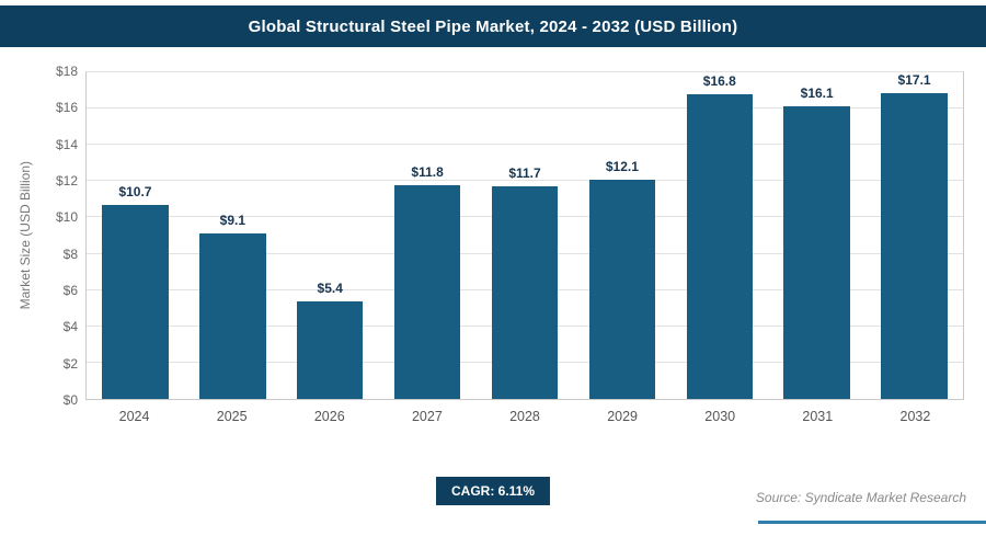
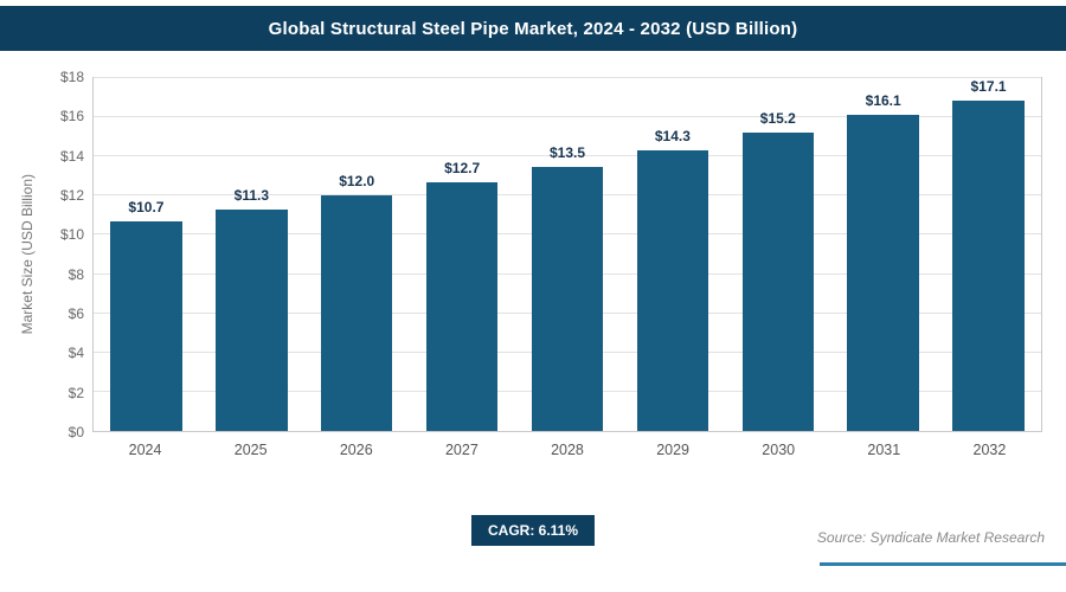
2025: $9.1 -> $11.3
2026: $5.4 -> $12.0
2027: $11.8 -> $12.7
2028: $11.7 -> $13.5
2029: $12.1 -> $14.3
2030: $16.8 -> $15.2
